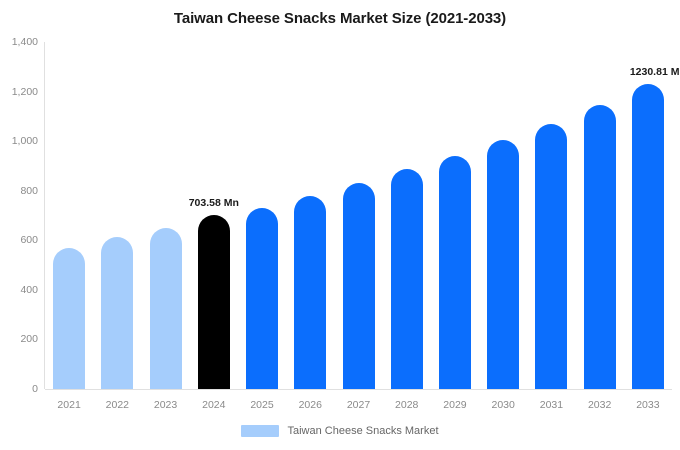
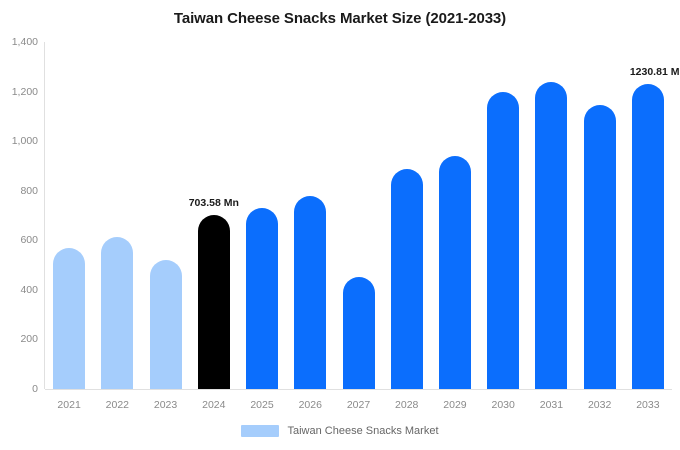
2023: 650 -> 520
2027: 830 -> 450
2030: 1000 -> 1200
2031: 1070 -> 1240
